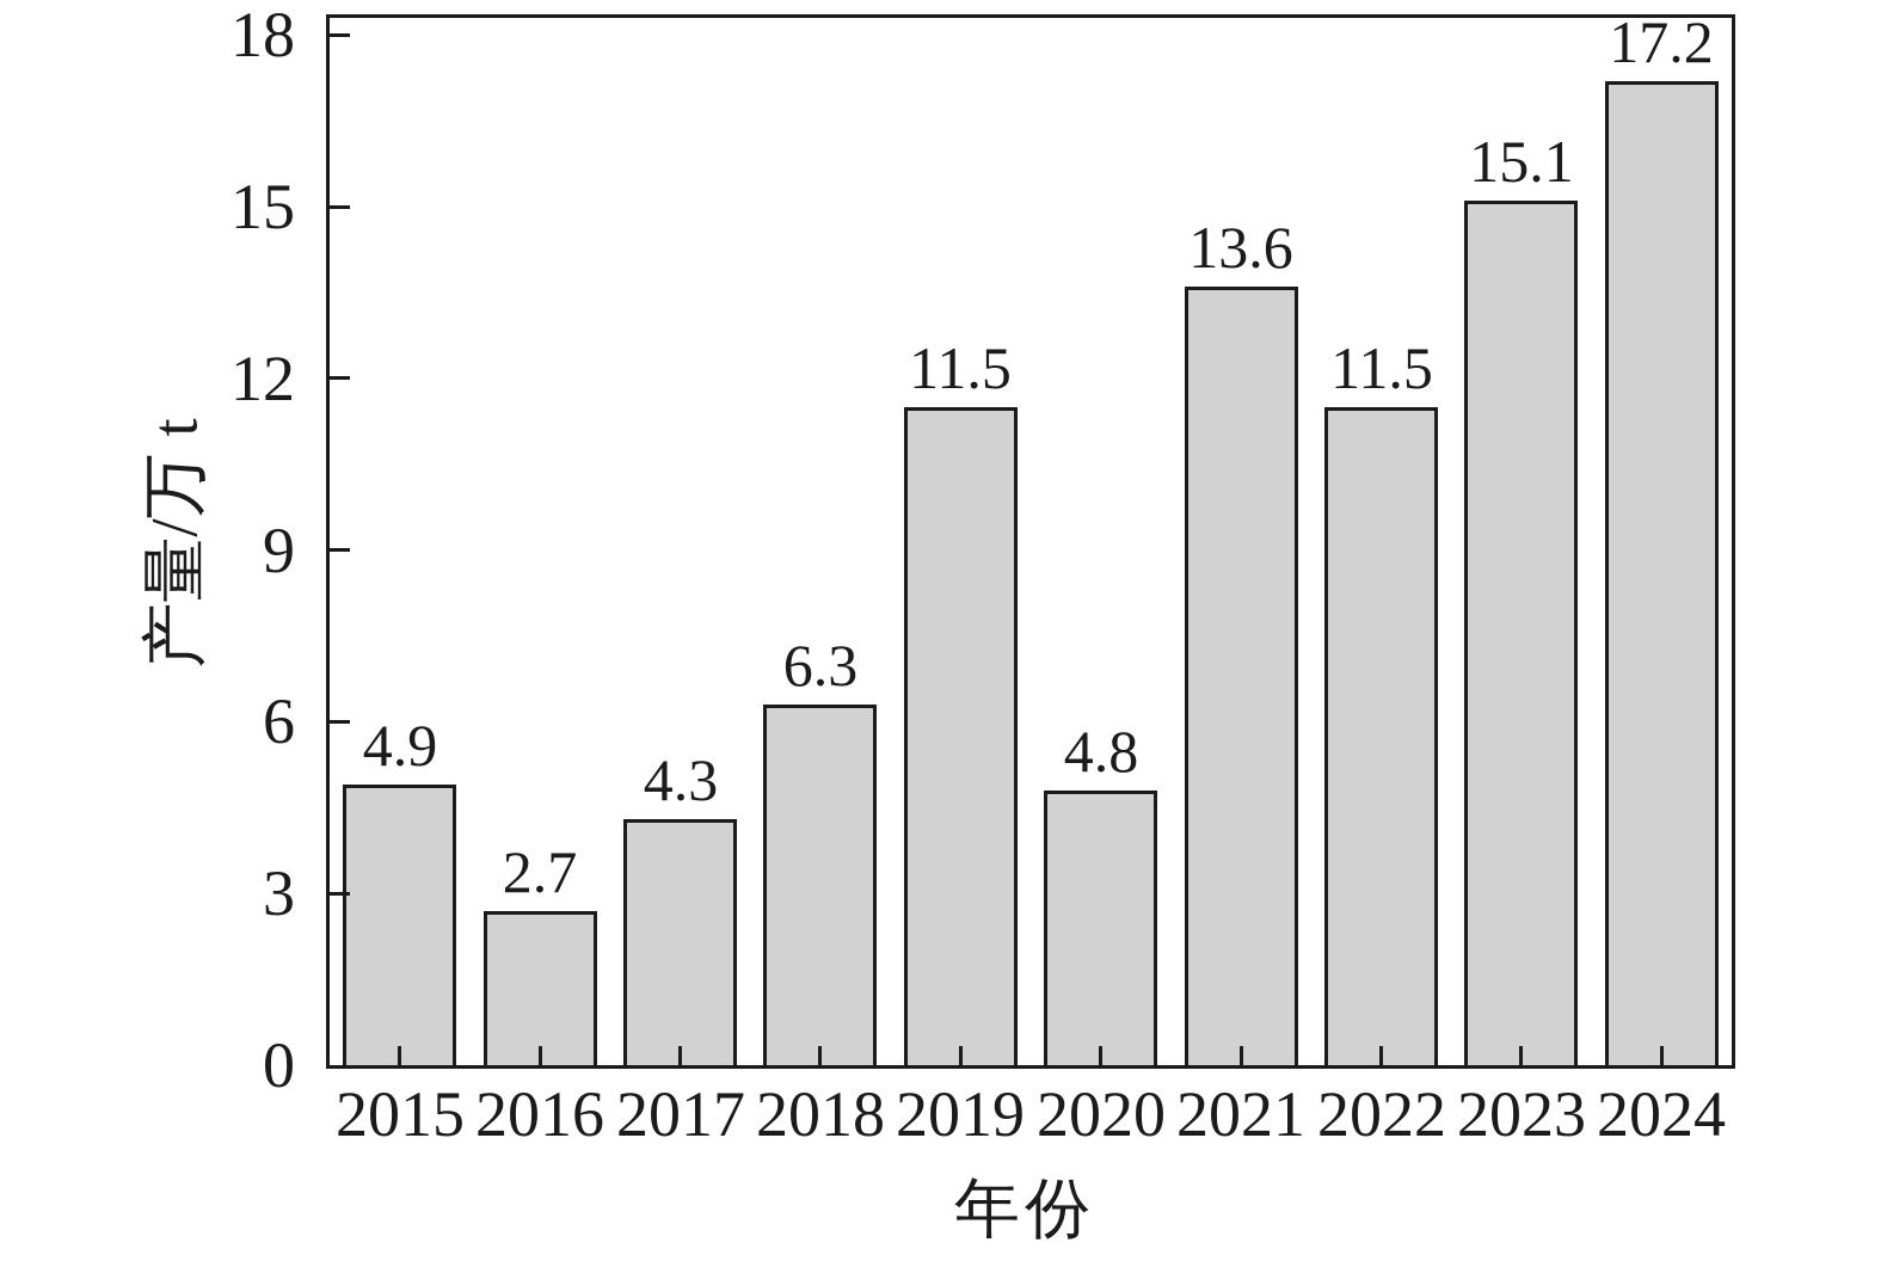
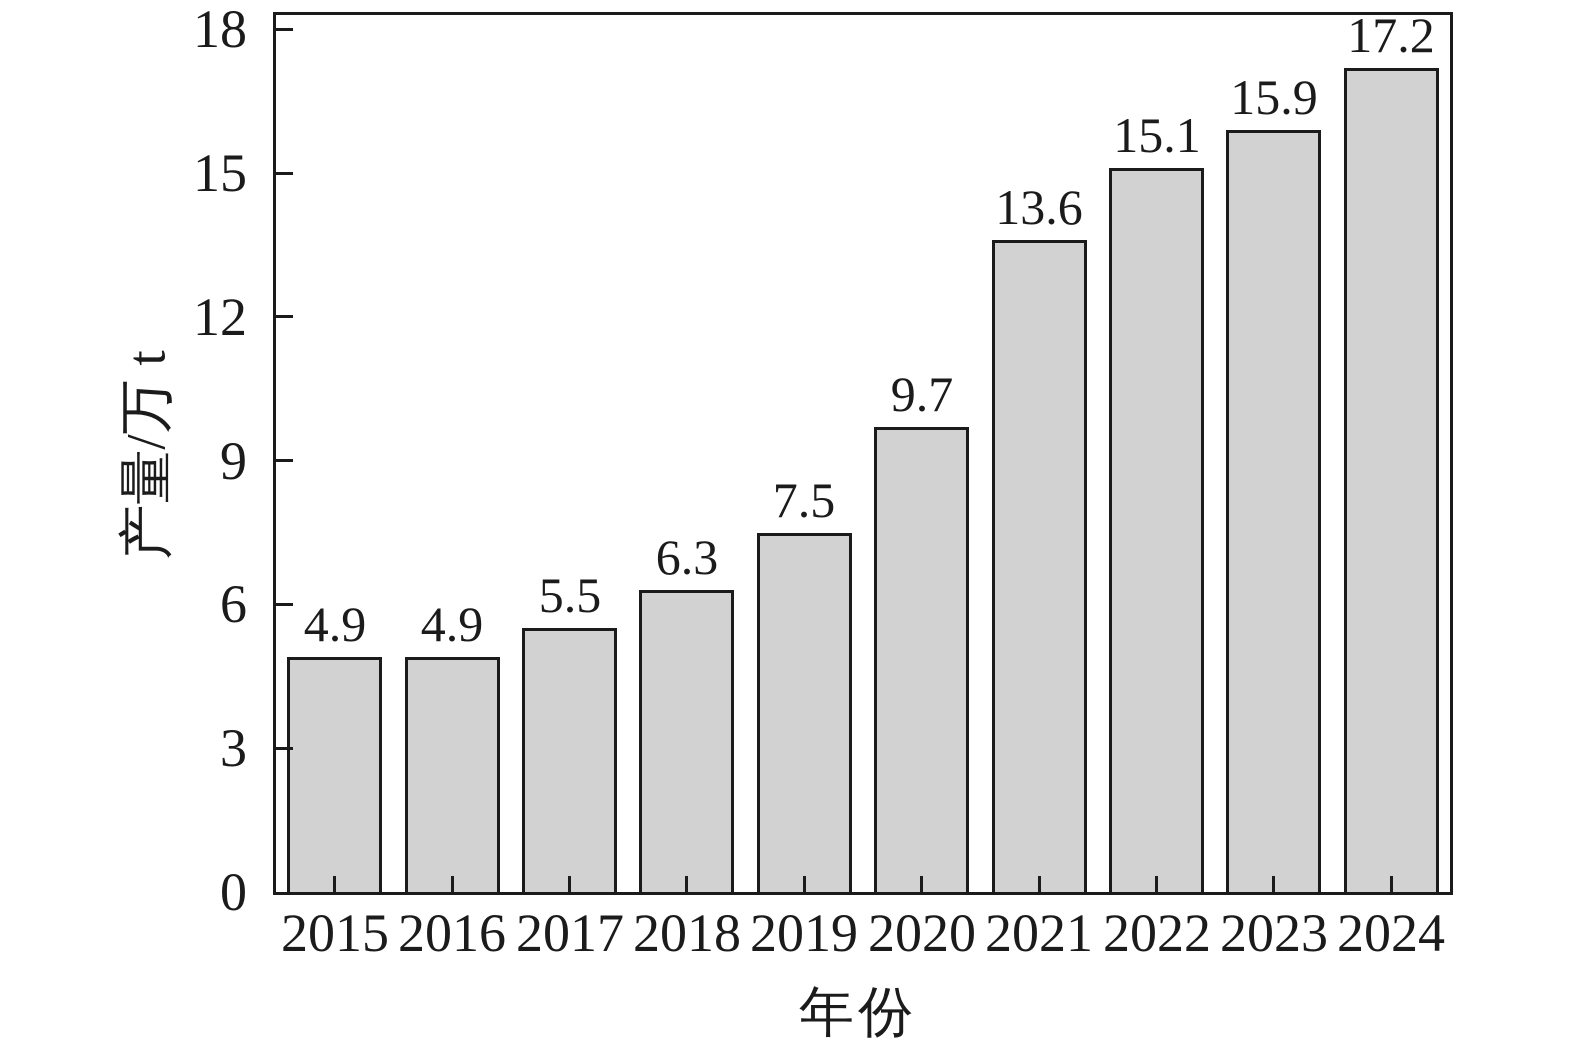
2016: 2.7 -> 4.9
2017: 4.3 -> 5.5
2019: 11.5 -> 7.5
2020: 4.8 -> 9.7
2022: 11.5 -> 15.1
2023: 15.1 -> 15.9
